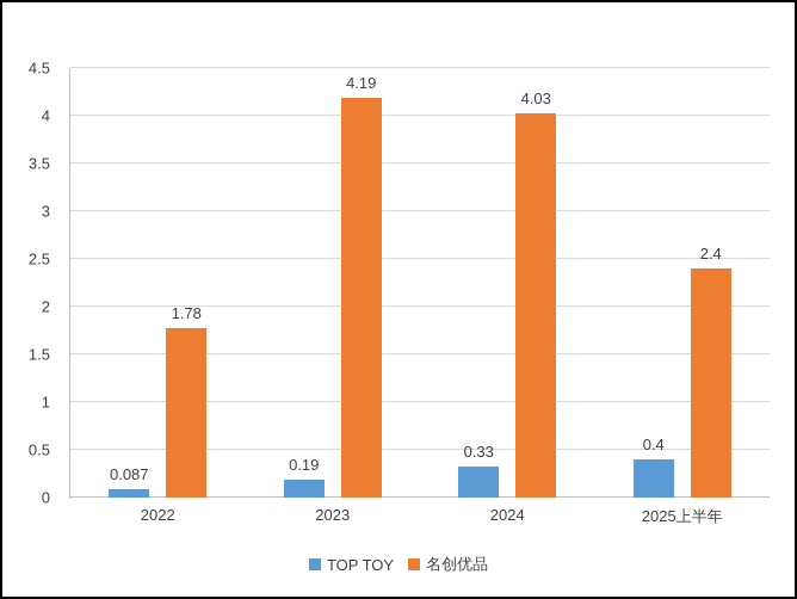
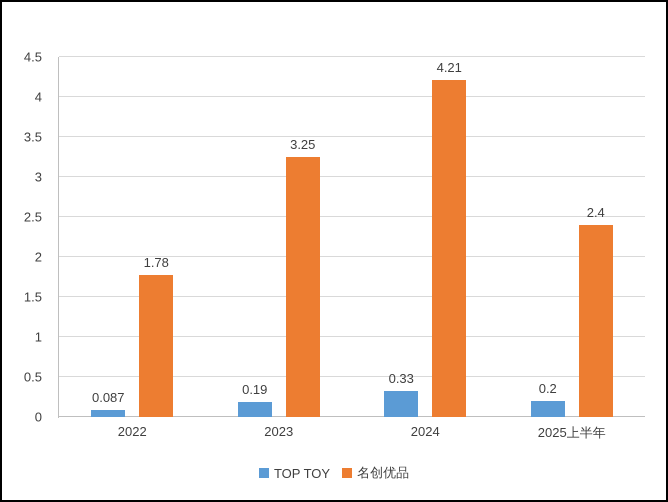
名创优品/2023: 4.19 -> 3.25
名创优品/2024: 4.03 -> 4.21
TOP TOY/2025上半年: 0.4 -> 0.2
